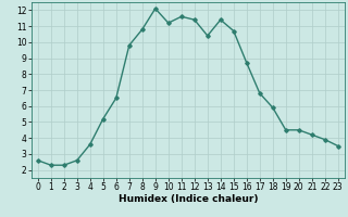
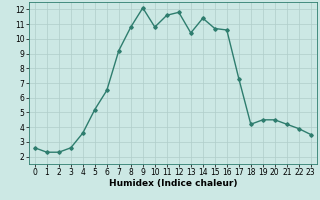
7: 9.8 -> 9.2
10: 11.2 -> 10.8
12: 11.4 -> 11.8
16: 8.7 -> 10.6
17: 6.8 -> 7.3
18: 5.9 -> 4.2
